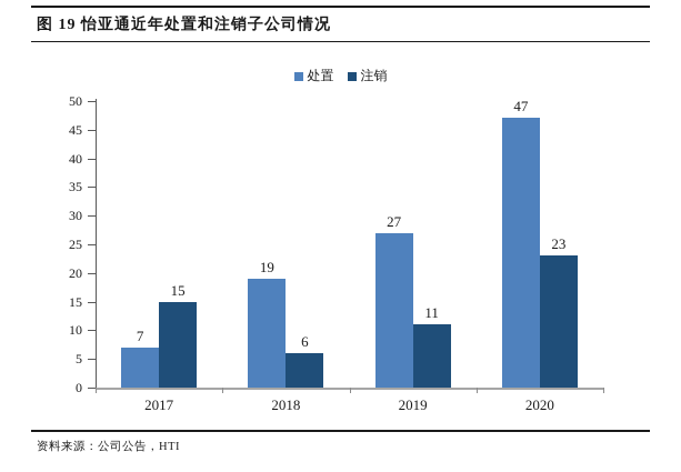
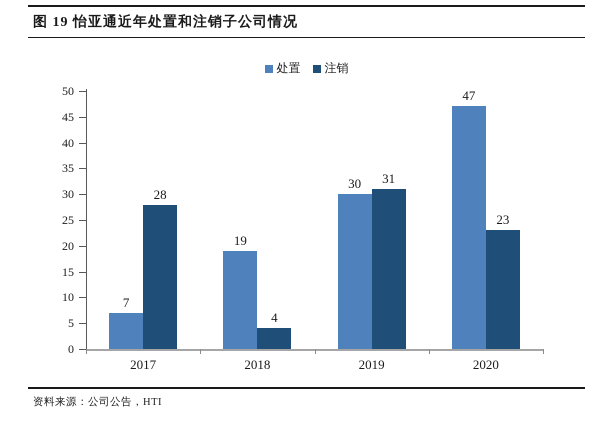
注销/2017: 15 -> 28
注销/2018: 6 -> 4
处置/2019: 27 -> 30
注销/2019: 11 -> 31
